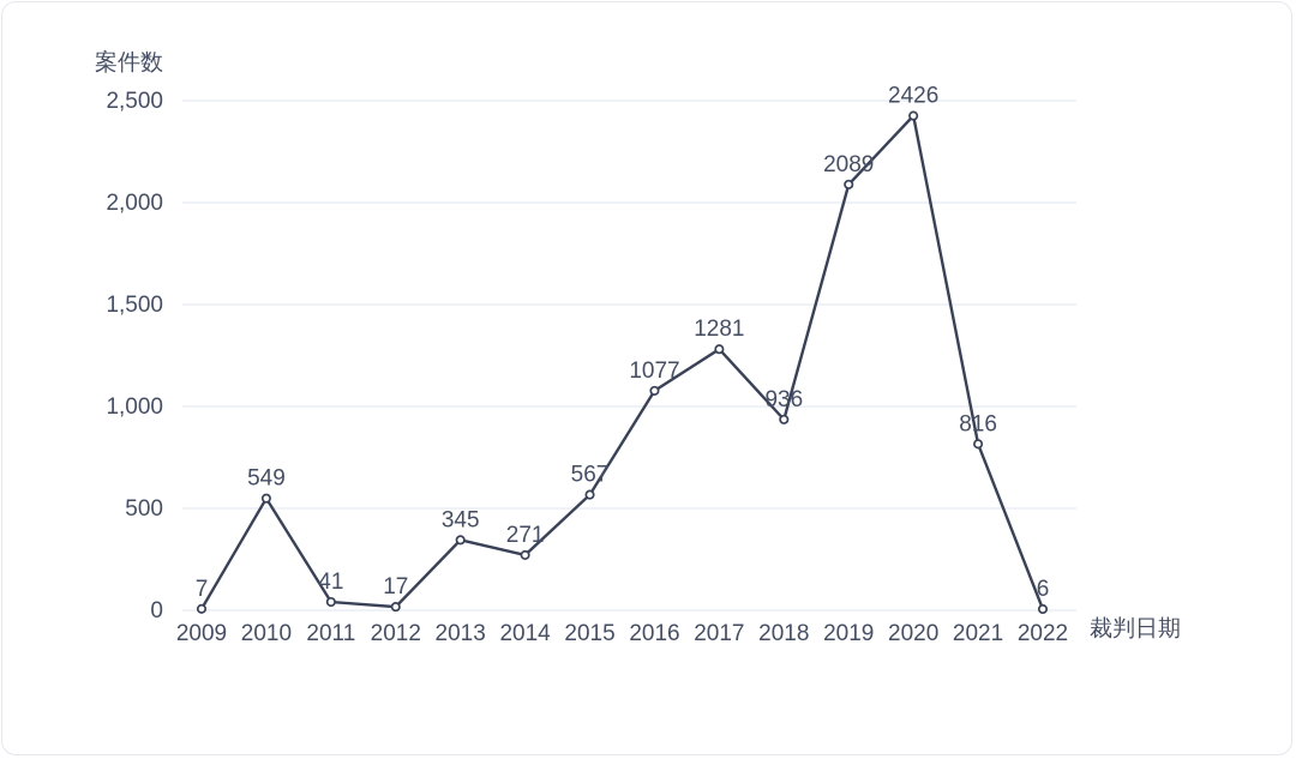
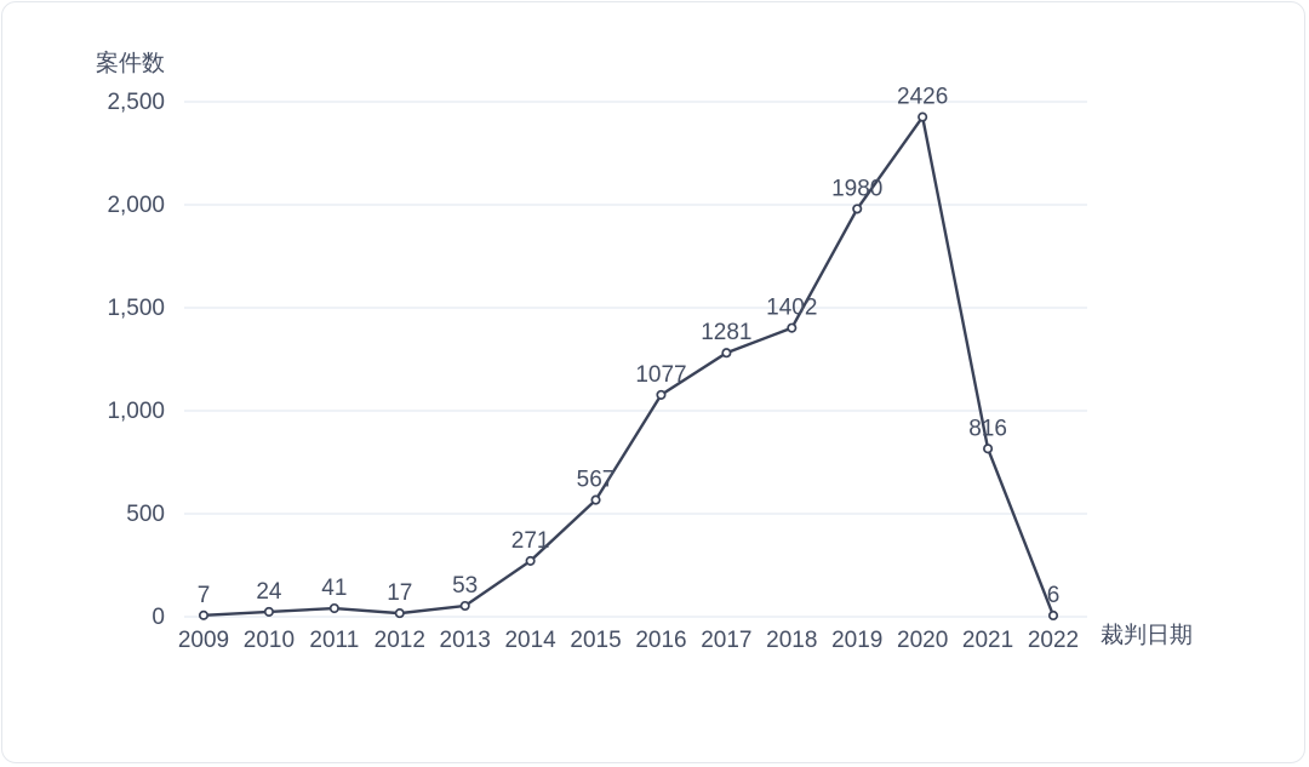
2010: 549 -> 24
2013: 345 -> 53
2018: 936 -> 1402
2019: 2089 -> 1980
